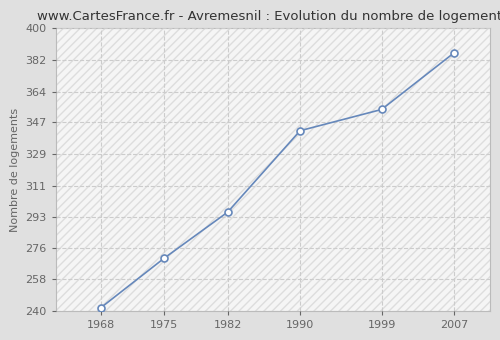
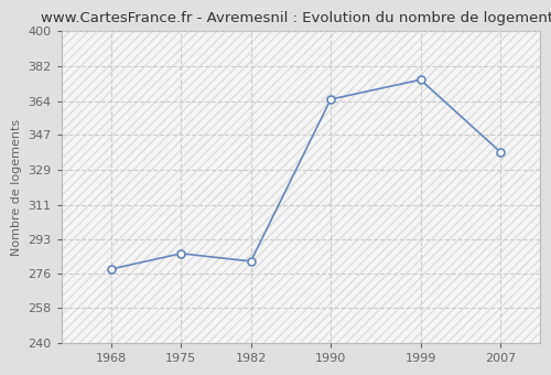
1968: 242 -> 278
1975: 270 -> 286
1982: 296 -> 282
1990: 342 -> 365
1999: 354 -> 375
2007: 386 -> 338
